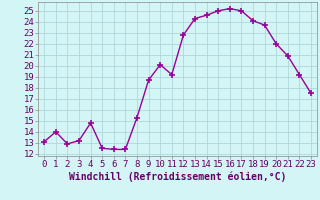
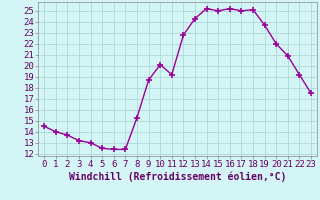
0: 13.1 -> 14.5
2: 12.9 -> 13.7
4: 14.8 -> 13.0
14: 24.6 -> 25.2
18: 24.1 -> 25.1
